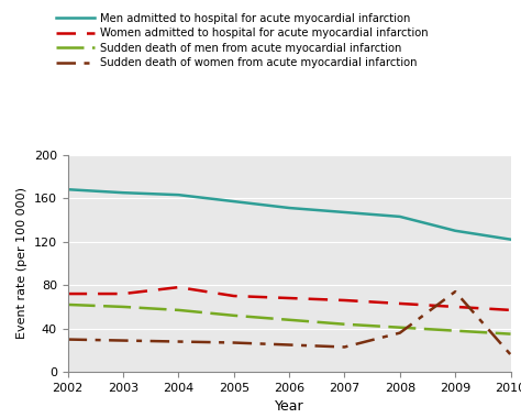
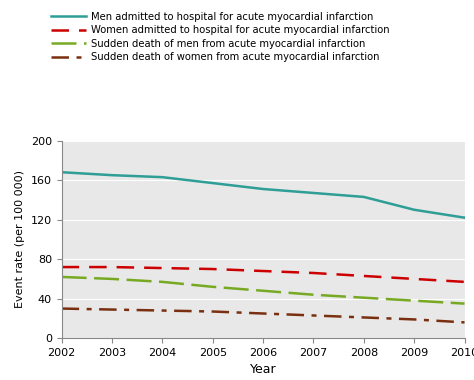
Women admitted to hospital for acute myocardial infarction/2004: 78 -> 71
Sudden death of women from acute myocardial infarction/2008: 36 -> 21
Sudden death of women from acute myocardial infarction/2009: 74 -> 19
